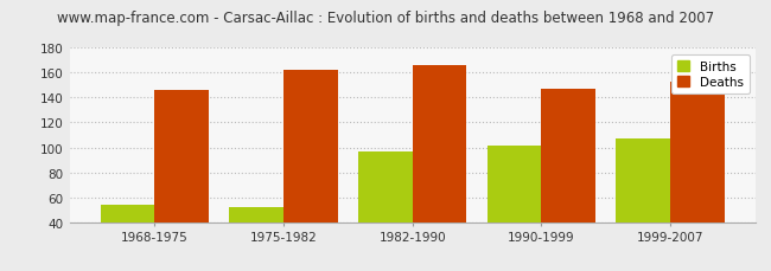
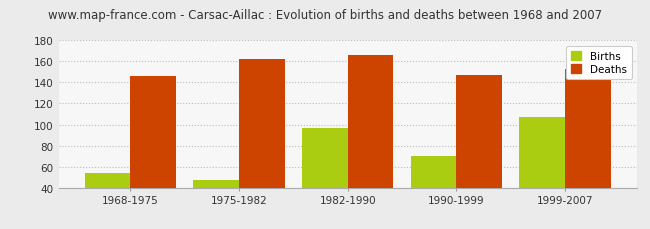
Births/1975-1982: 52 -> 47
Births/1990-1999: 101 -> 70
